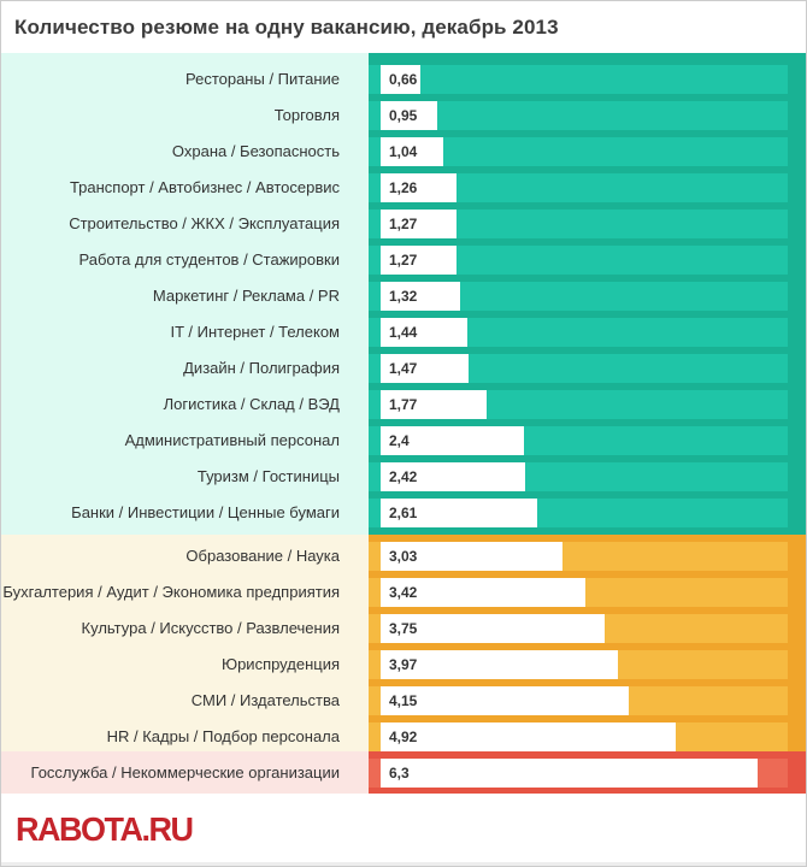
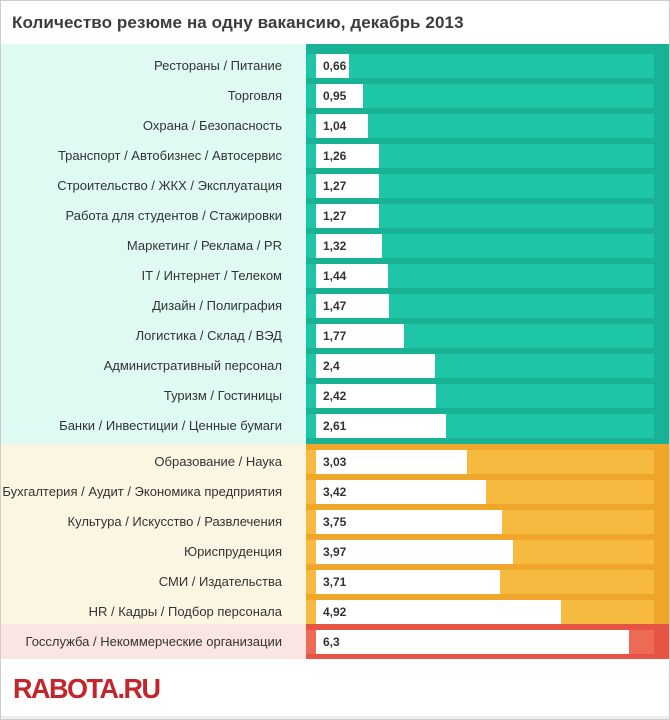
СМИ / Издательства: 4,15 -> 3,71
